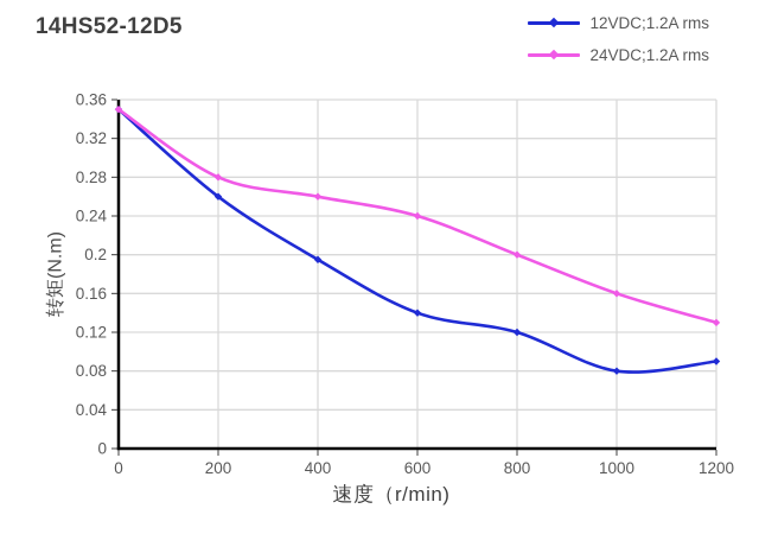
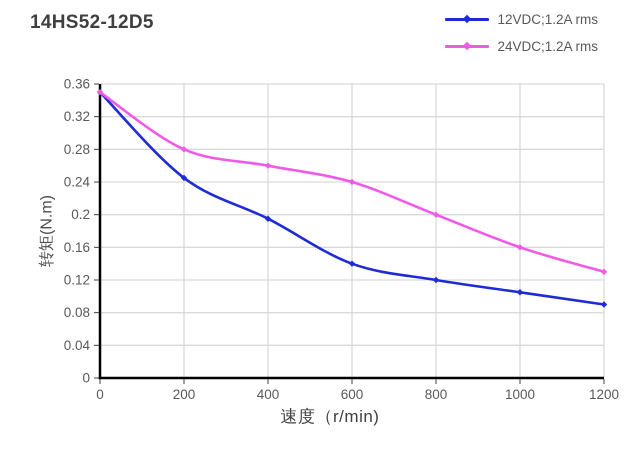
12VDC;1.2A rms/200: 0.26 -> 0.24
12VDC;1.2A rms/1000: 0.08 -> 0.10
